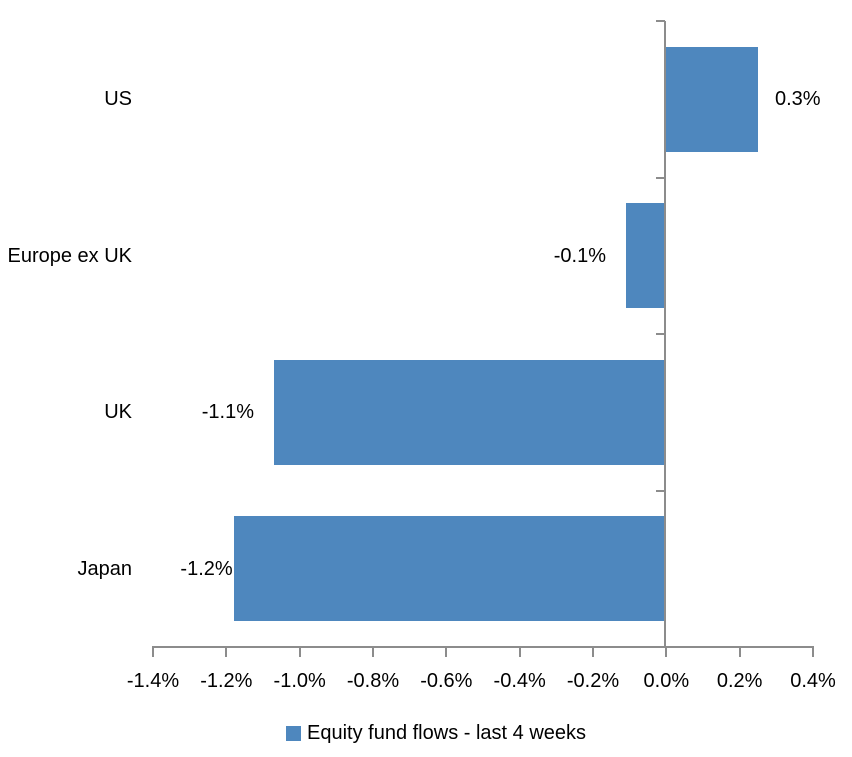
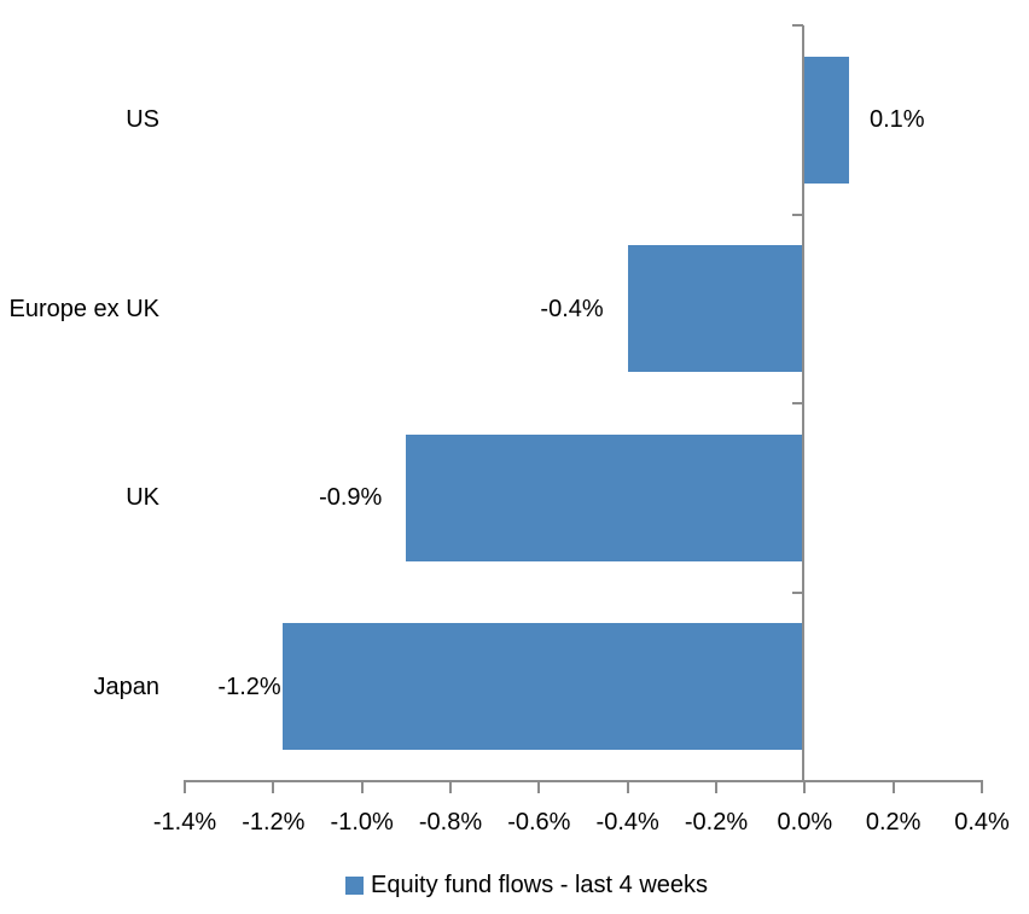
US: 0.3% -> 0.1%
Europe ex UK: -0.1% -> -0.4%
UK: -1.1% -> -0.9%
